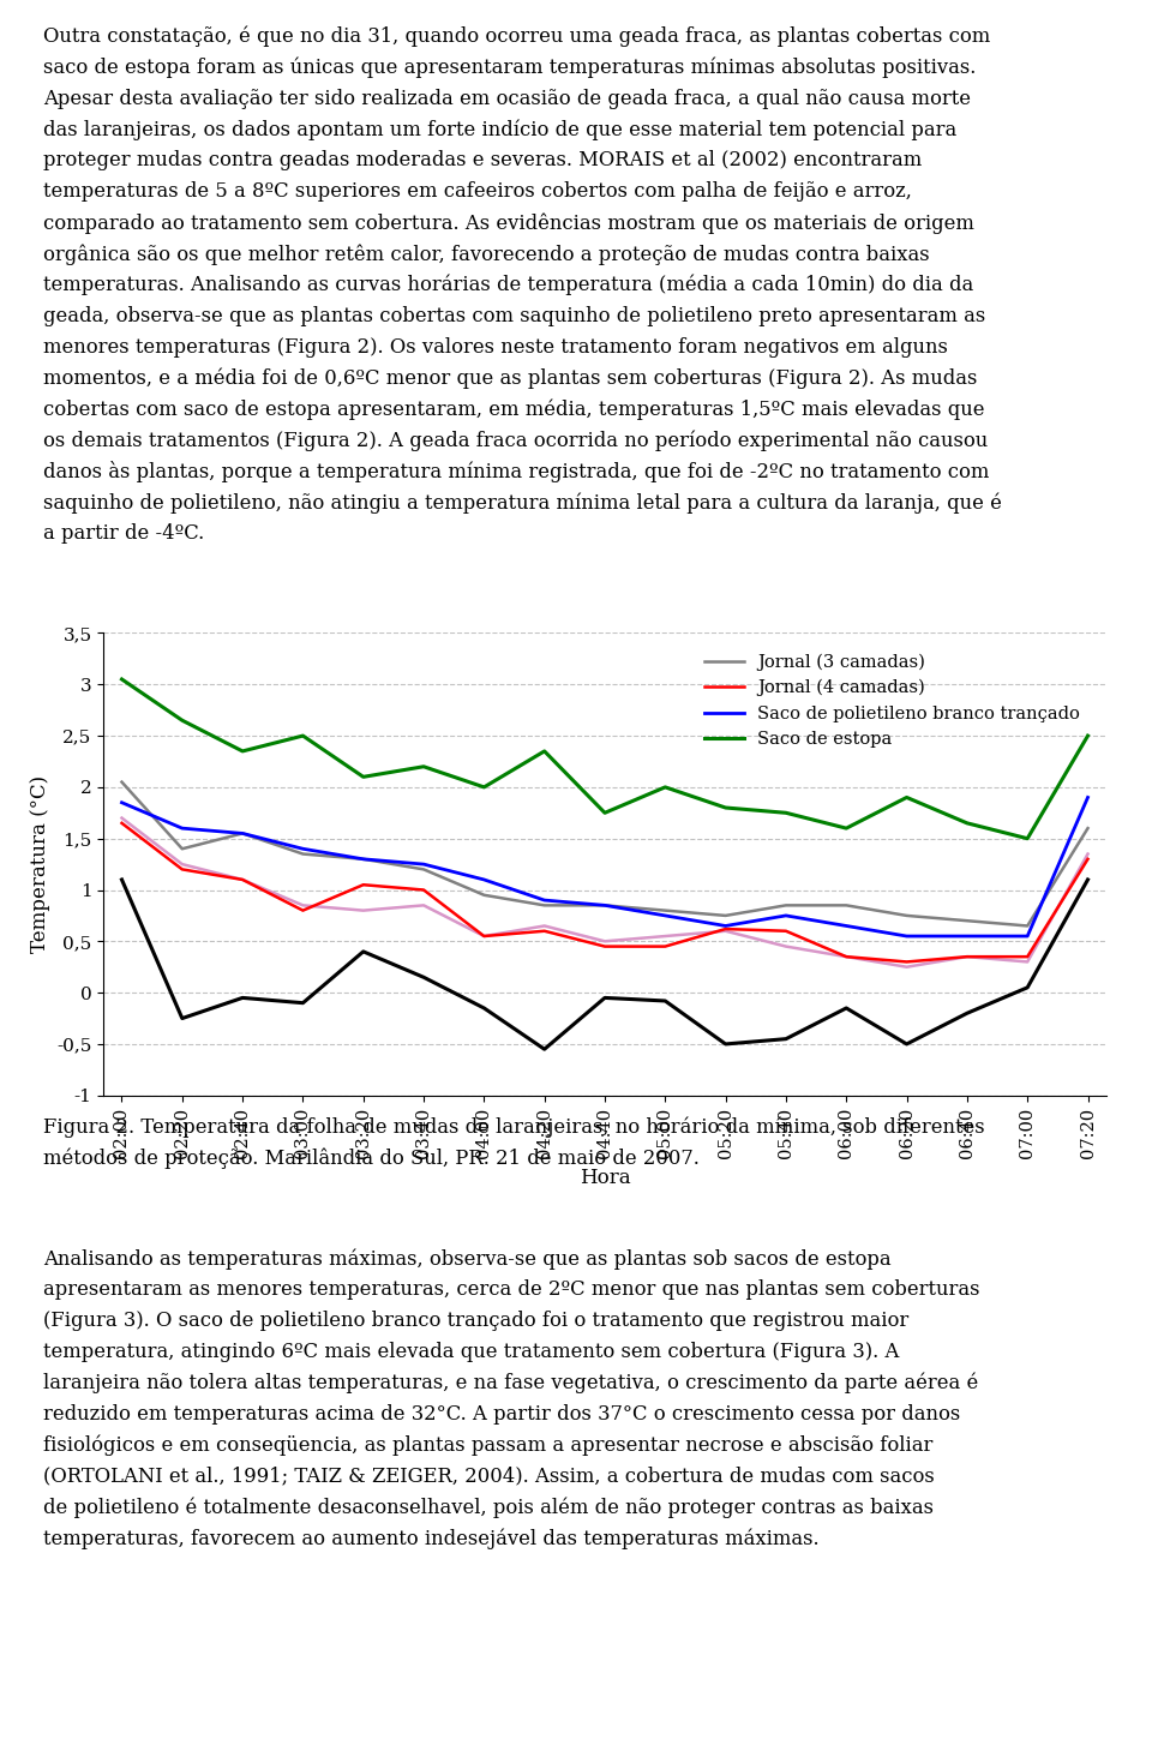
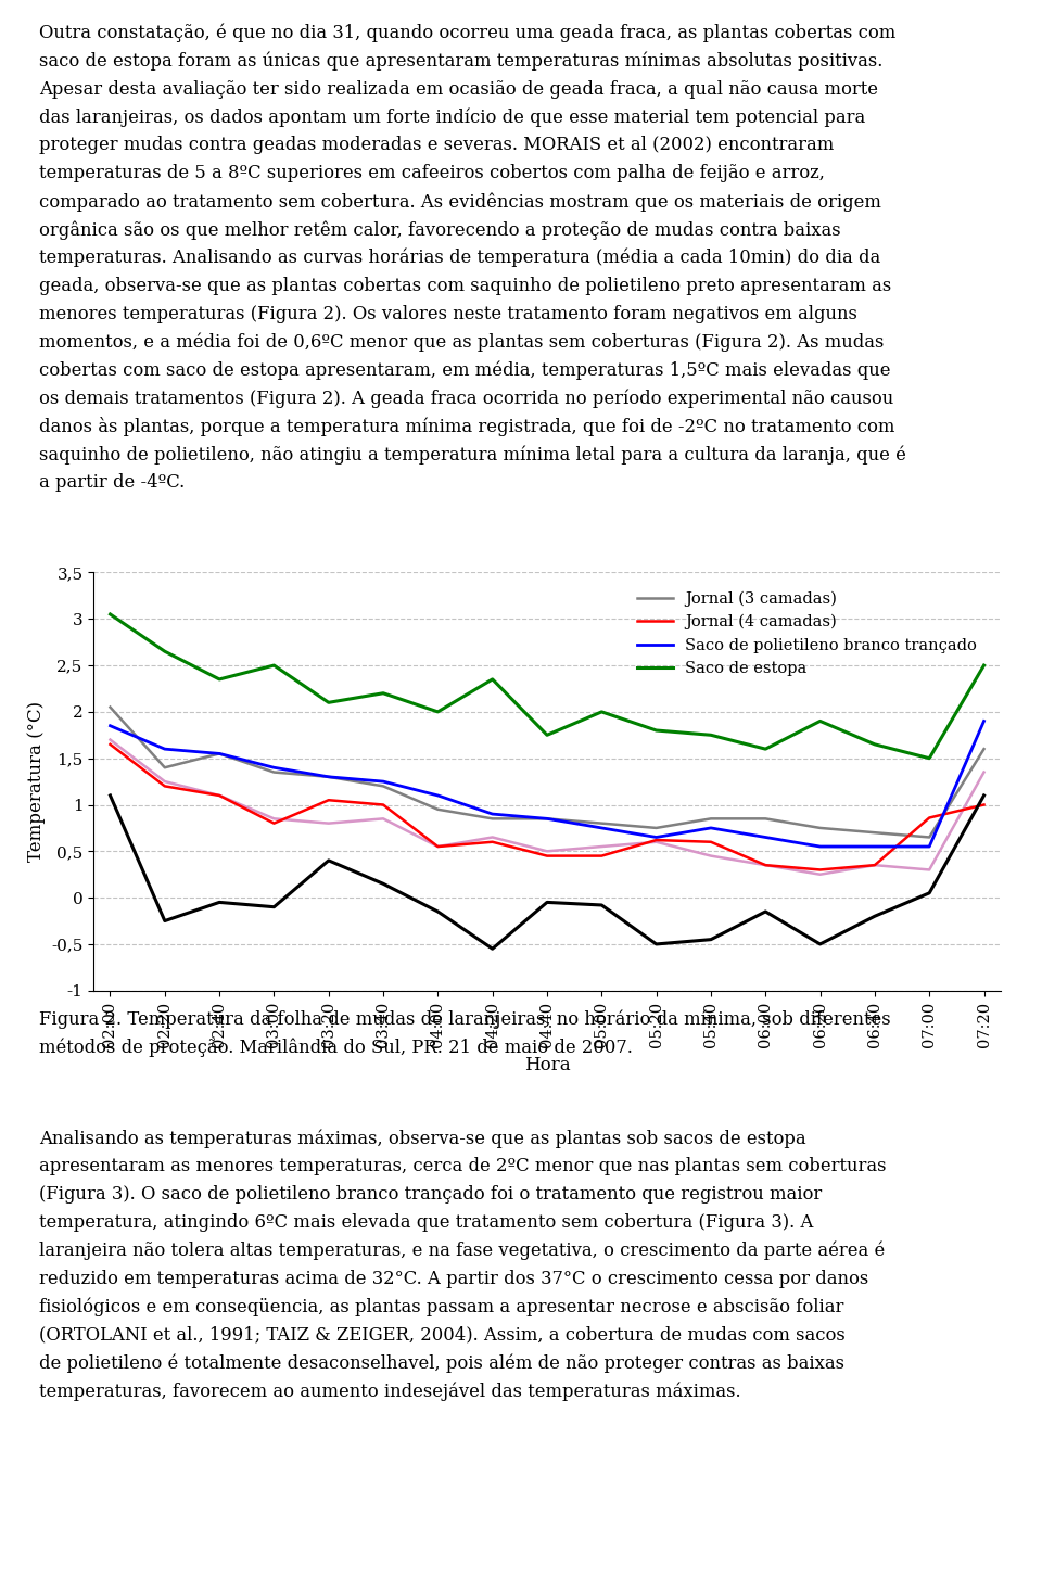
Jornal (4 camadas)/07:00: 0,35 -> 0,86
Jornal (4 camadas)/07:20: 1,30 -> 1,00
